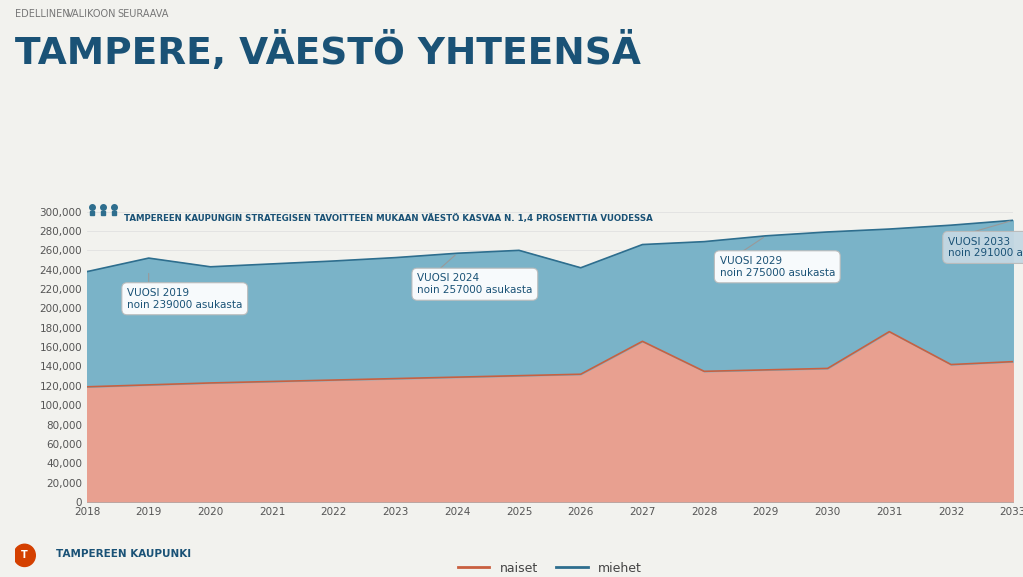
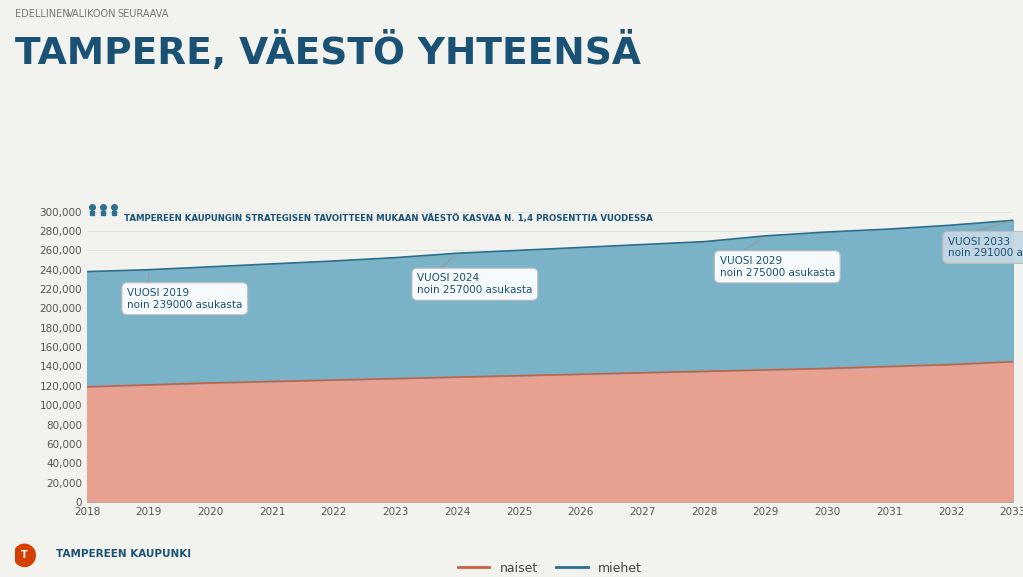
miehet/2019: 252,000 -> 240,000
miehet/2026: 242,000 -> 263,000
naiset/2027: 166,000 -> 134,000
naiset/2031: 176,000 -> 140,000
